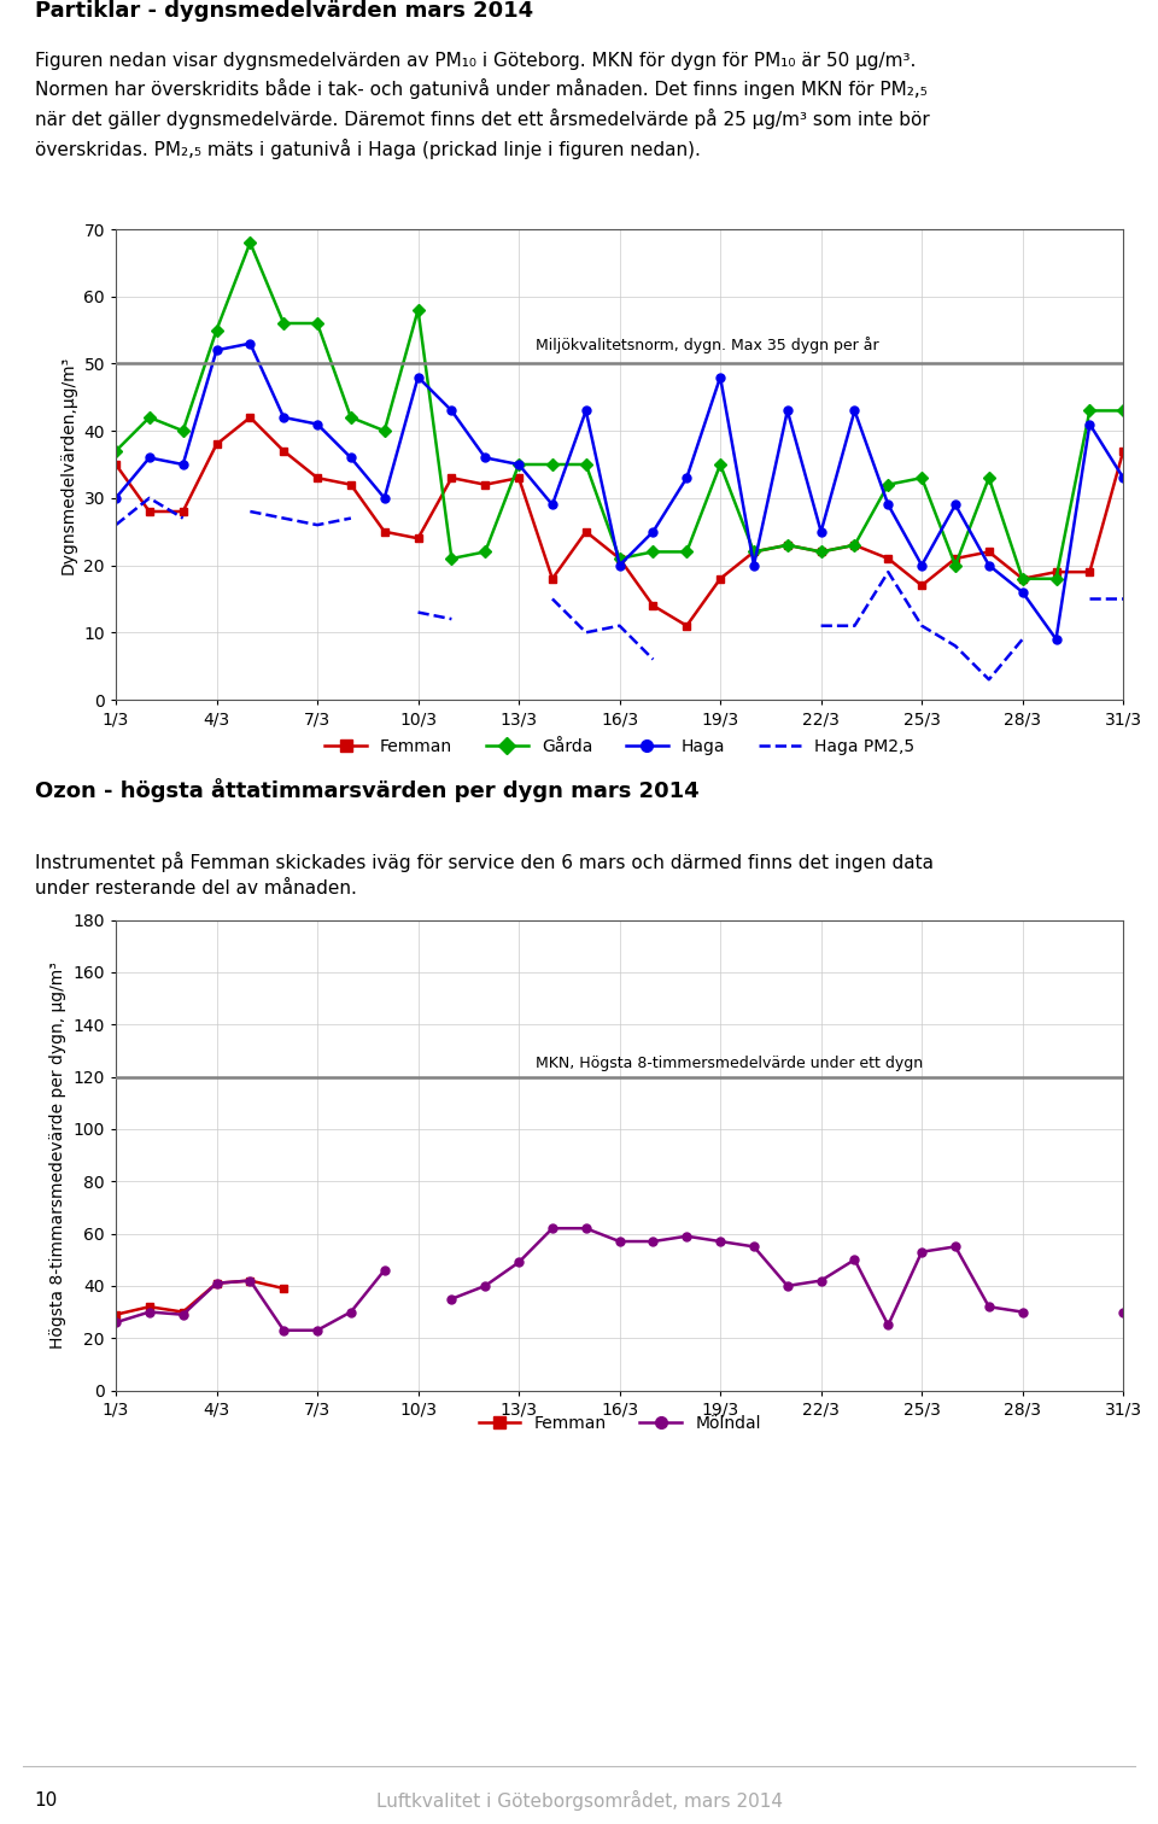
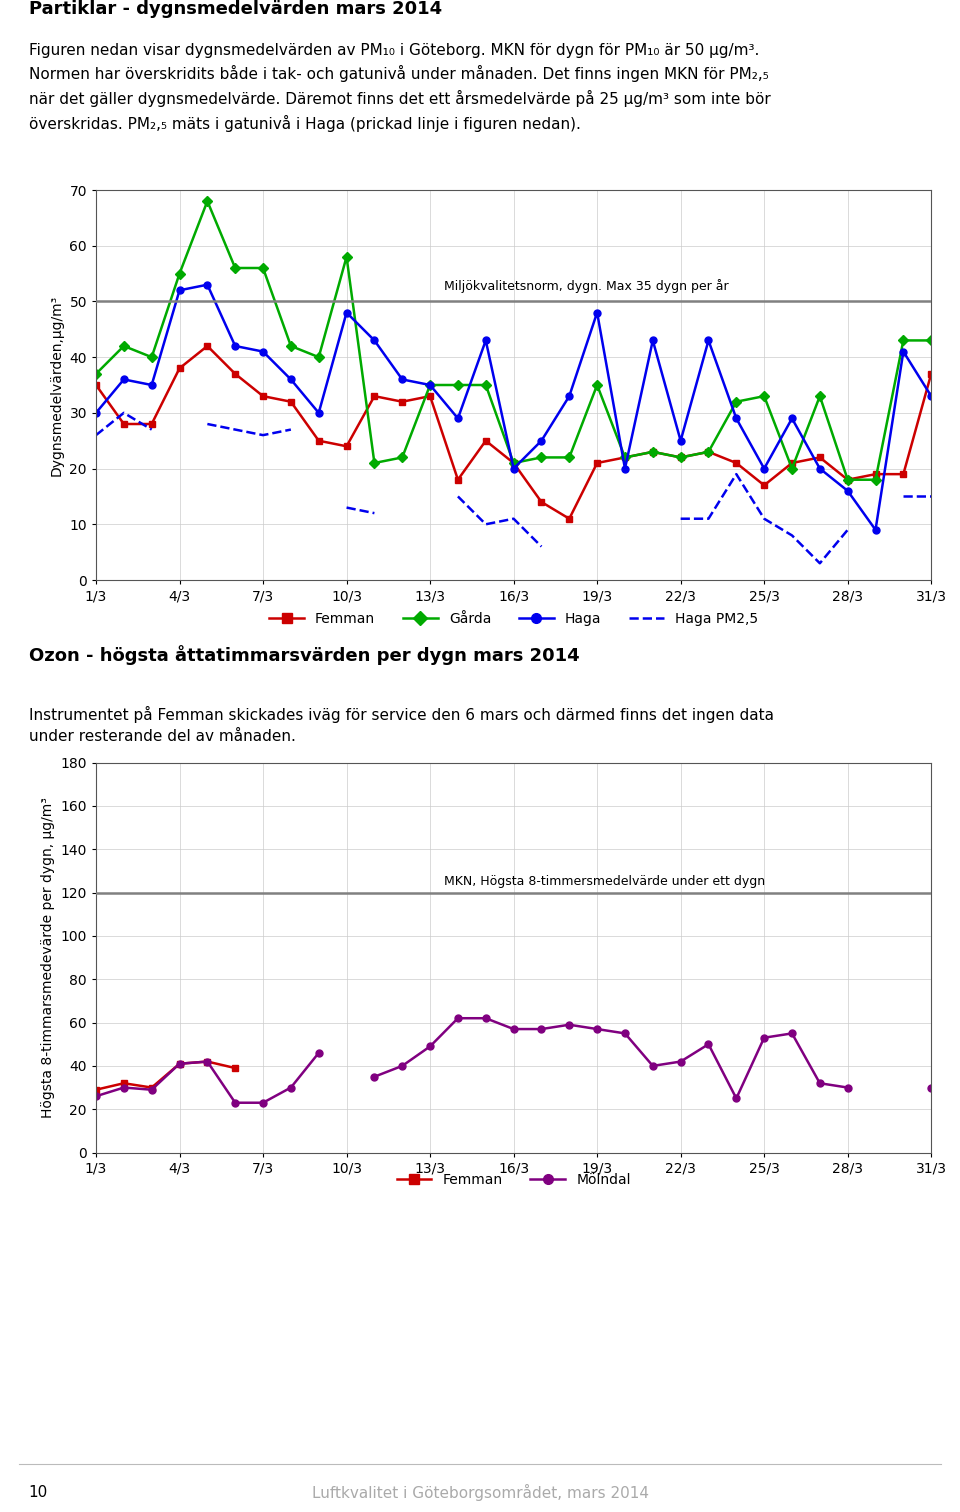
Femman/19/3: 18 -> 21
